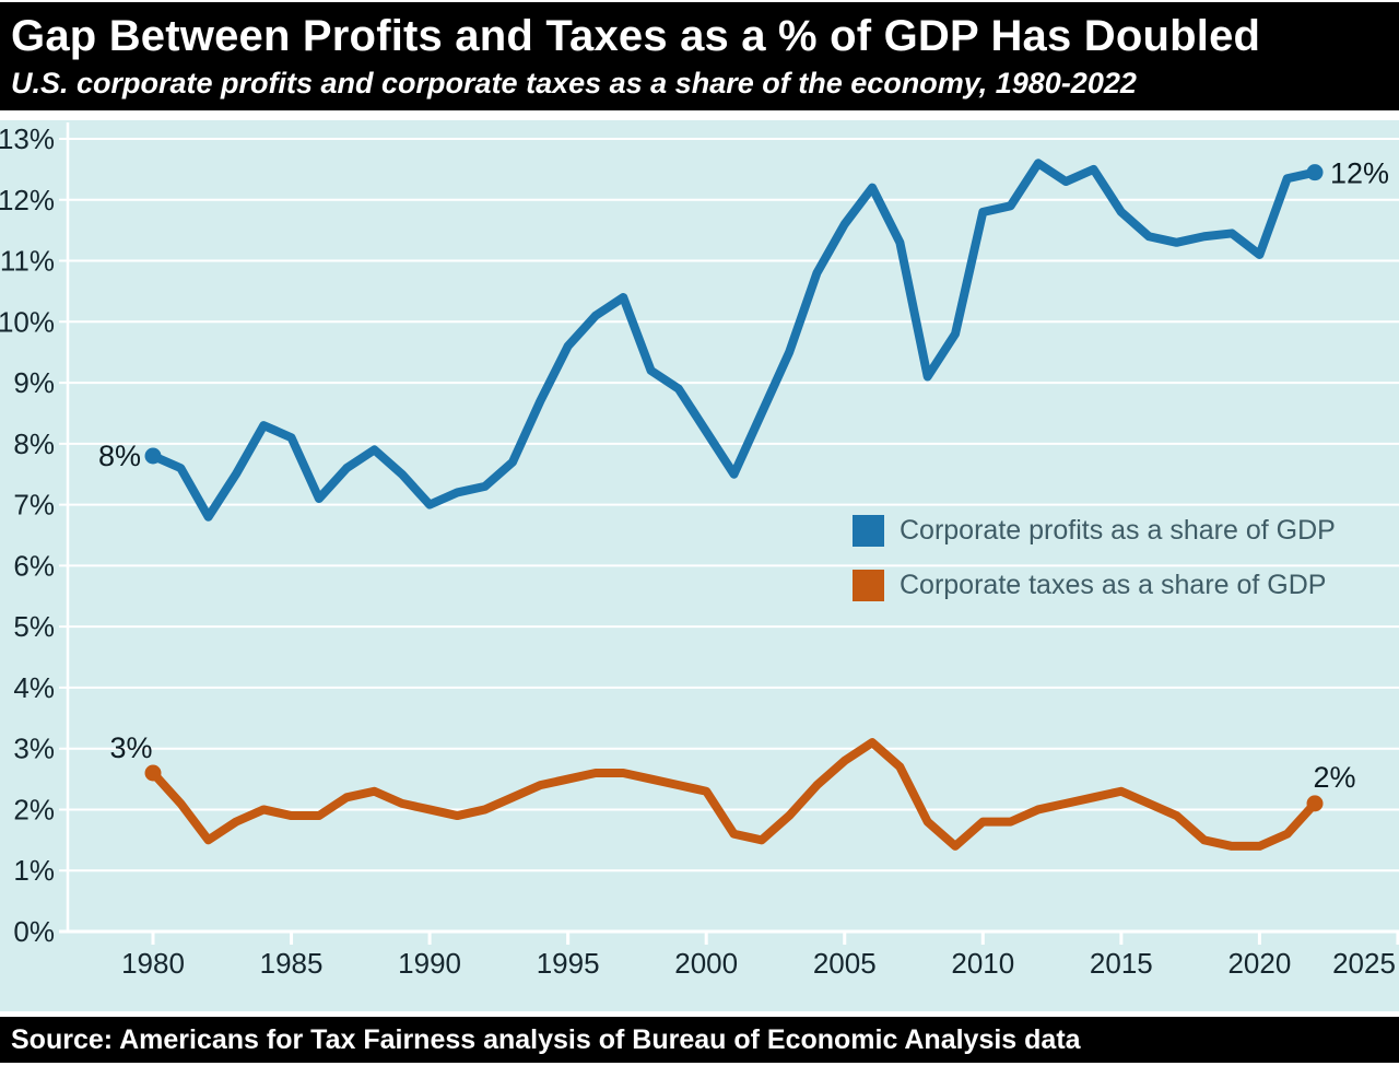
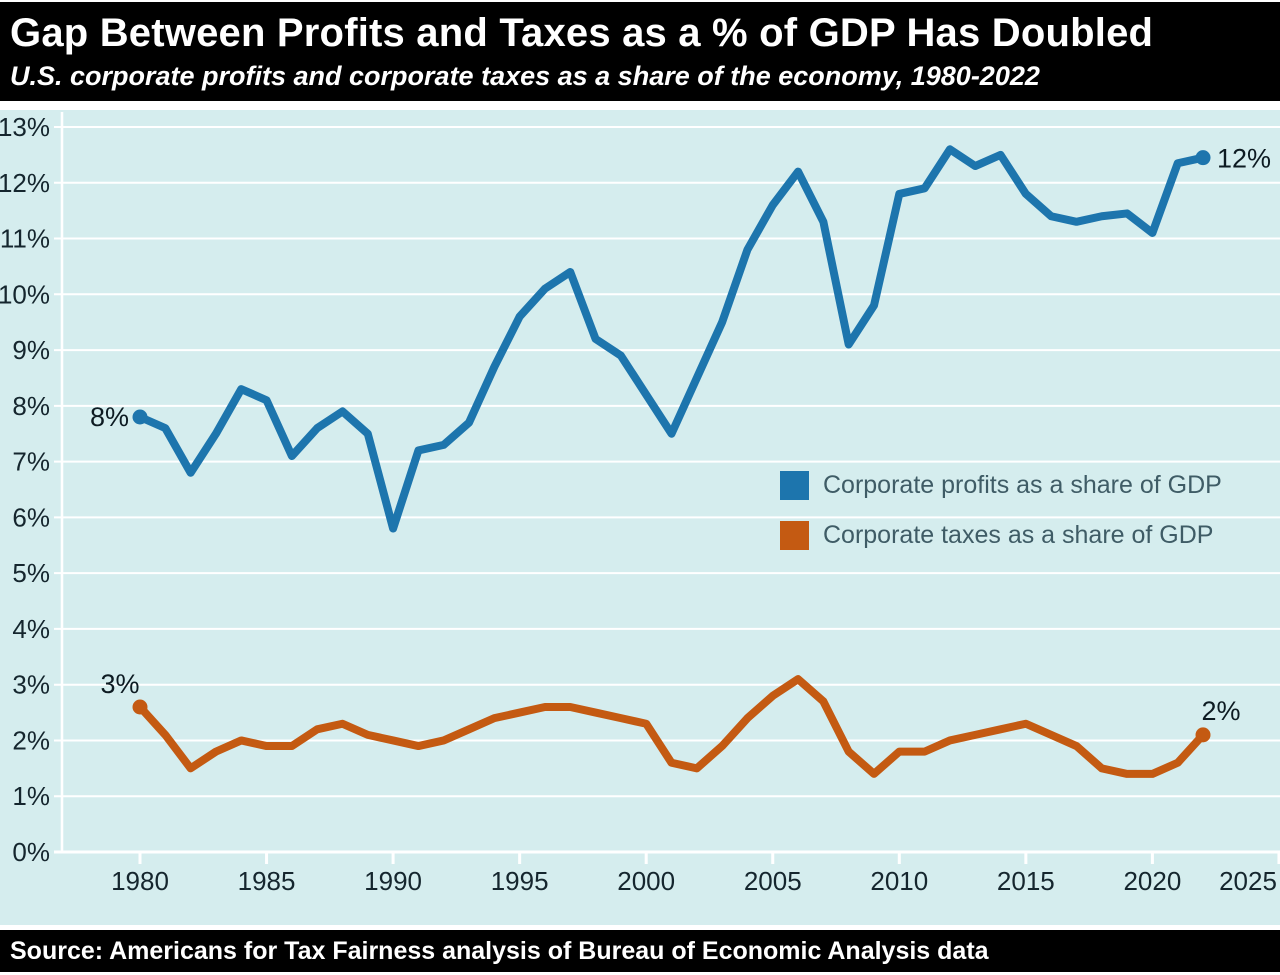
Corporate profits as a share of GDP/1990: 7.0% -> 5.8%
